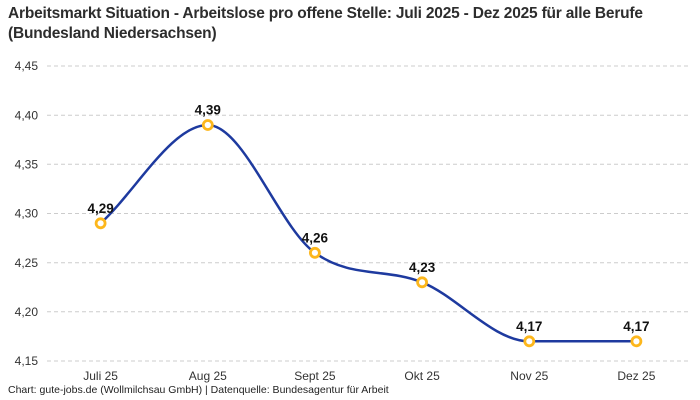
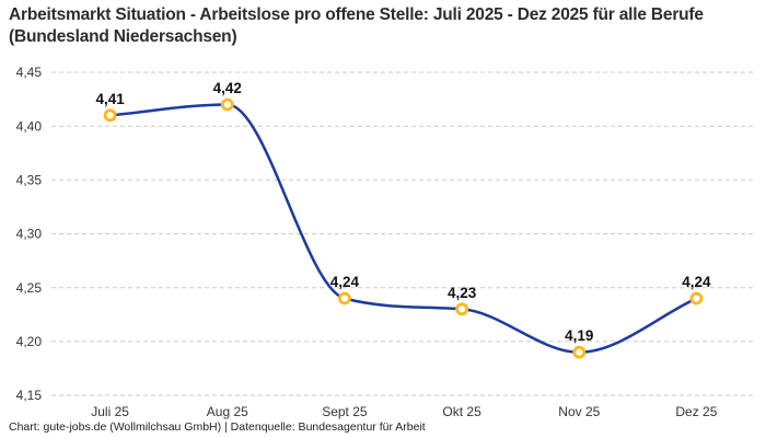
Juli 25: 4,29 -> 4,41
Aug 25: 4,39 -> 4,42
Sept 25: 4,26 -> 4,24
Nov 25: 4,17 -> 4,19
Dez 25: 4,17 -> 4,24
